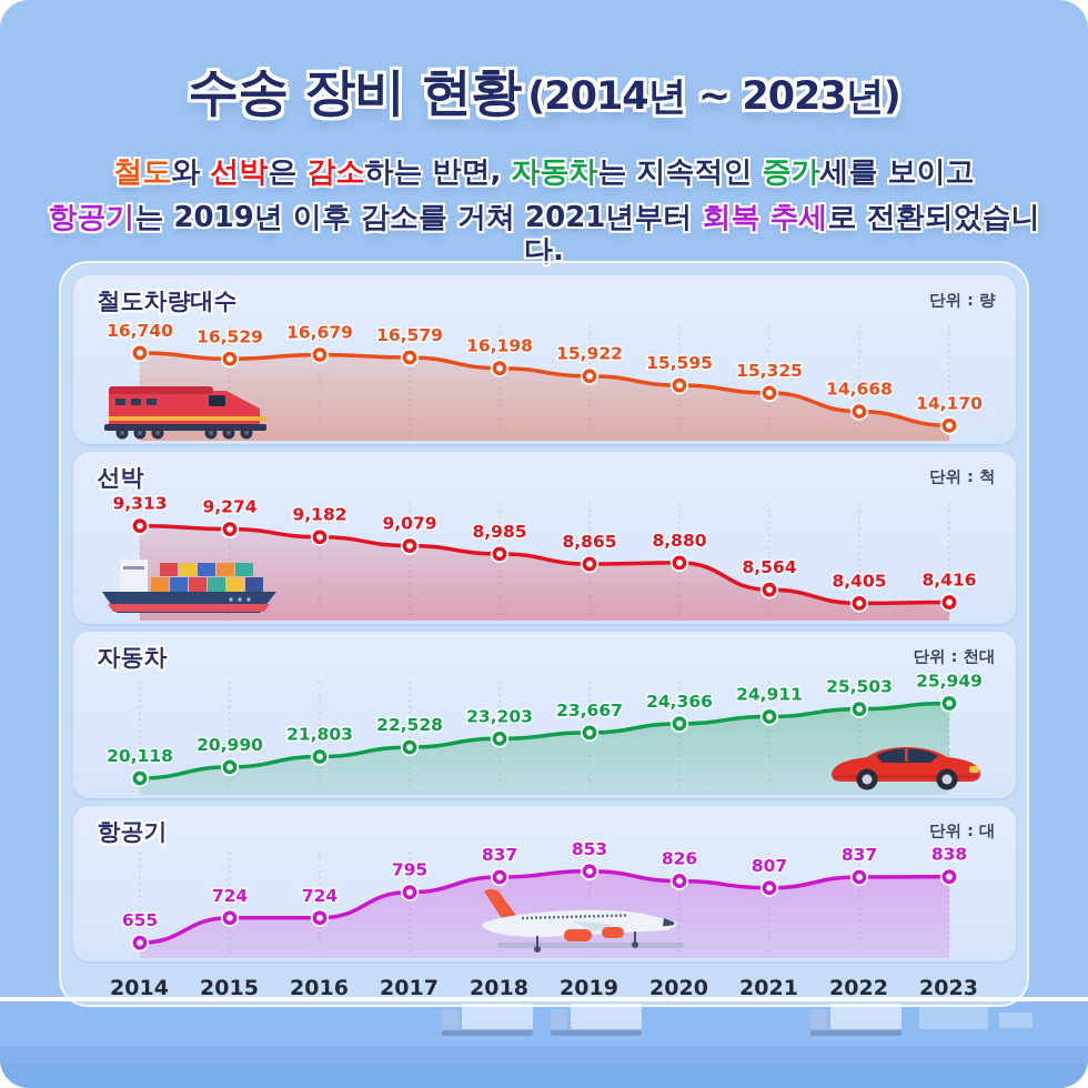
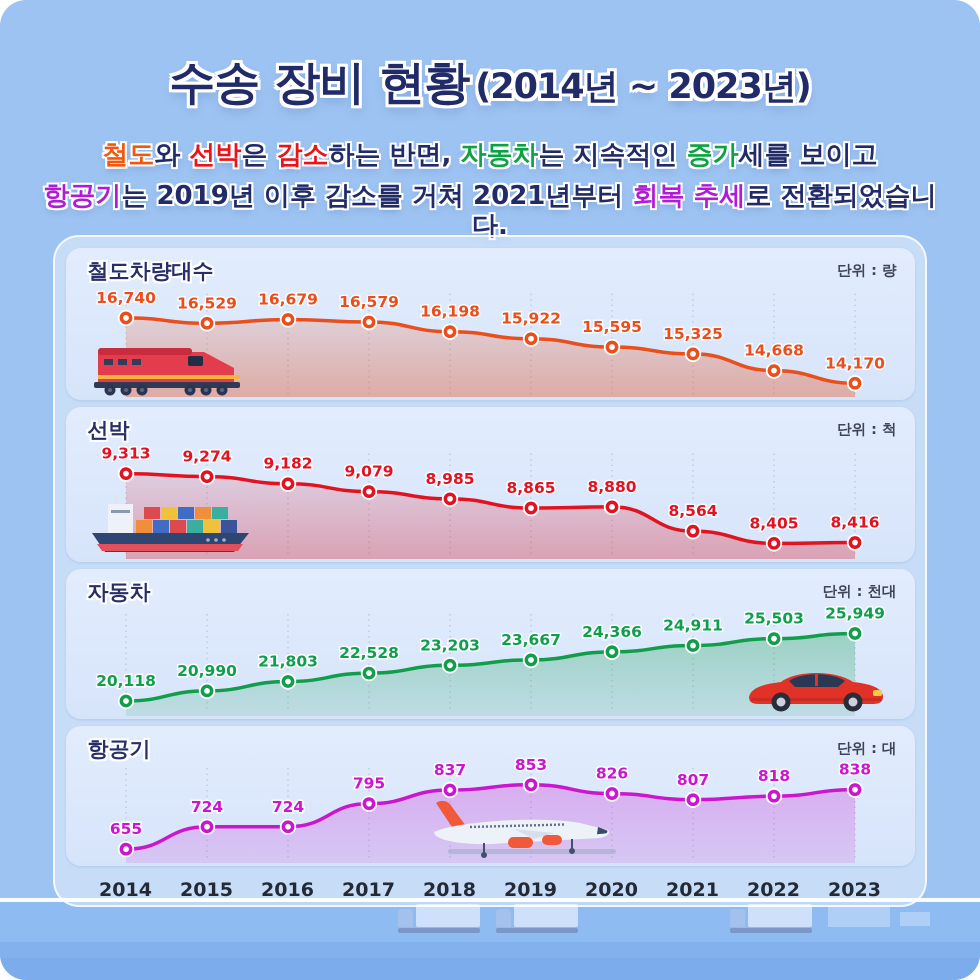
항공기/2022: 837 -> 818
